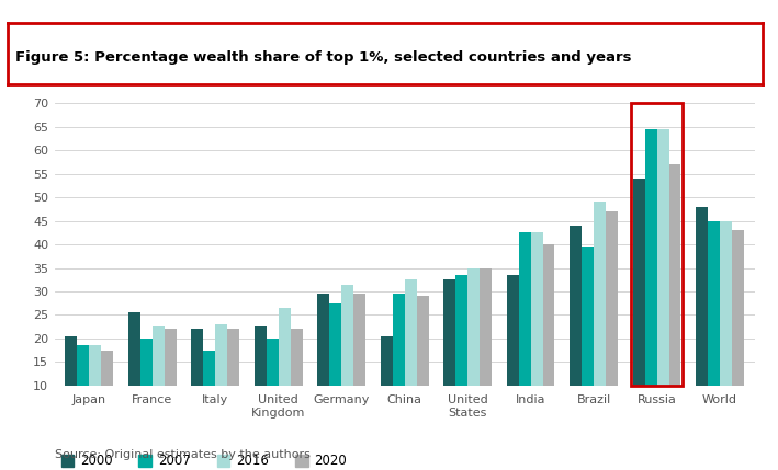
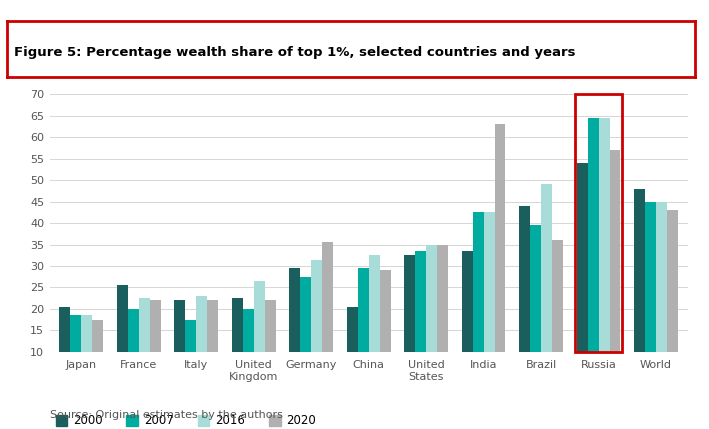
2020/Germany: 29.5 -> 35.5
2020/India: 40.0 -> 63.0
2020/Brazil: 47.0 -> 36.0
